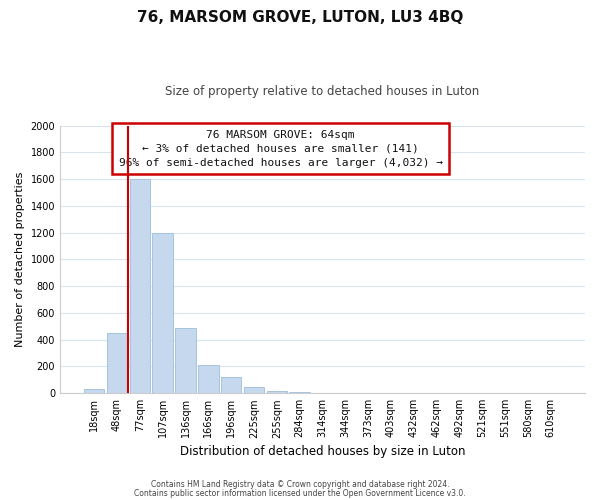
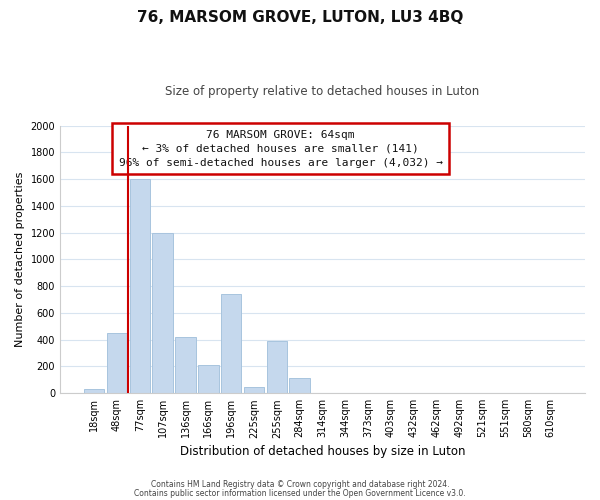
136sqm: 490 -> 420
196sqm: 120 -> 740
255sqm: 20 -> 390
284sqm: 10 -> 110
